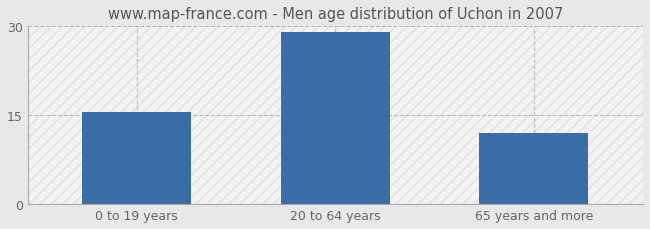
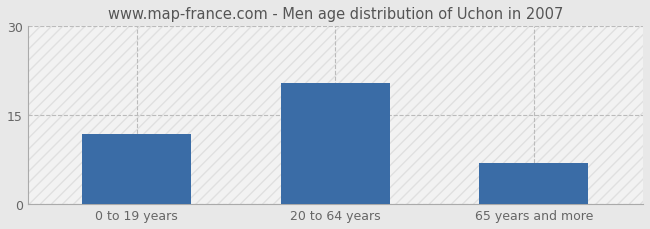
0 to 19 years: 15.5 -> 11.8
20 to 64 years: 29.0 -> 20.4
65 years and more: 12.0 -> 7.0
